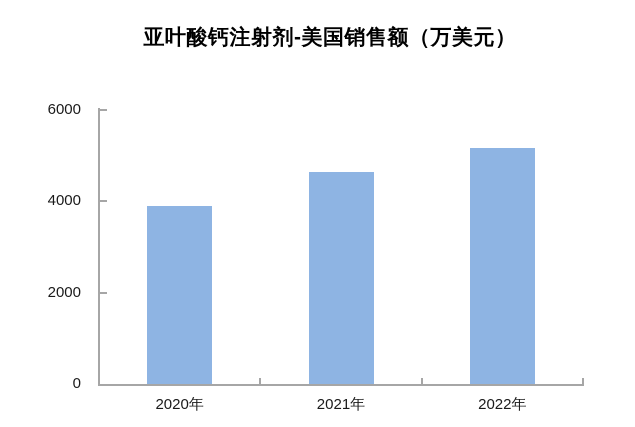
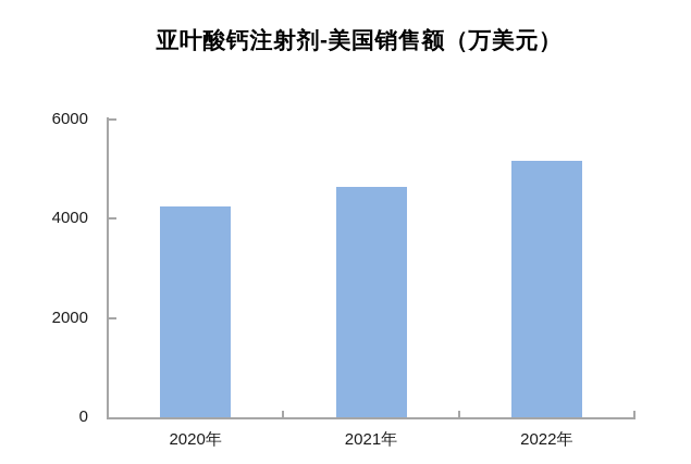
2020年: 3900 -> 4200
